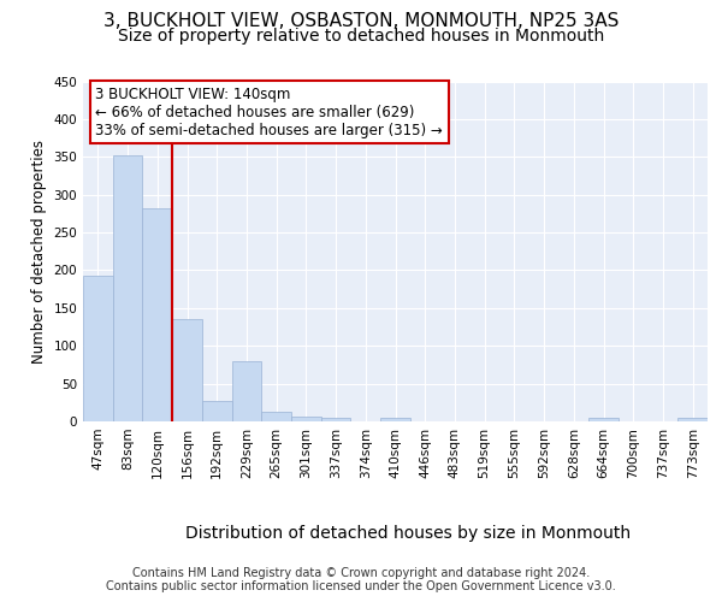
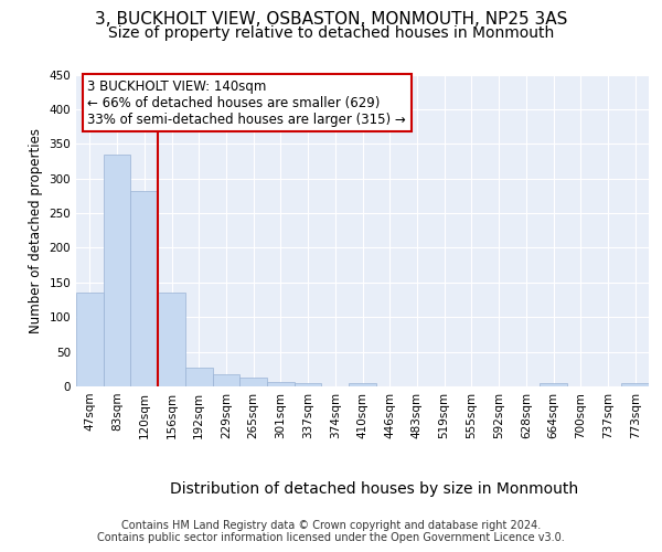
47sqm: 192 -> 135
83sqm: 352 -> 335
229sqm: 80 -> 17
